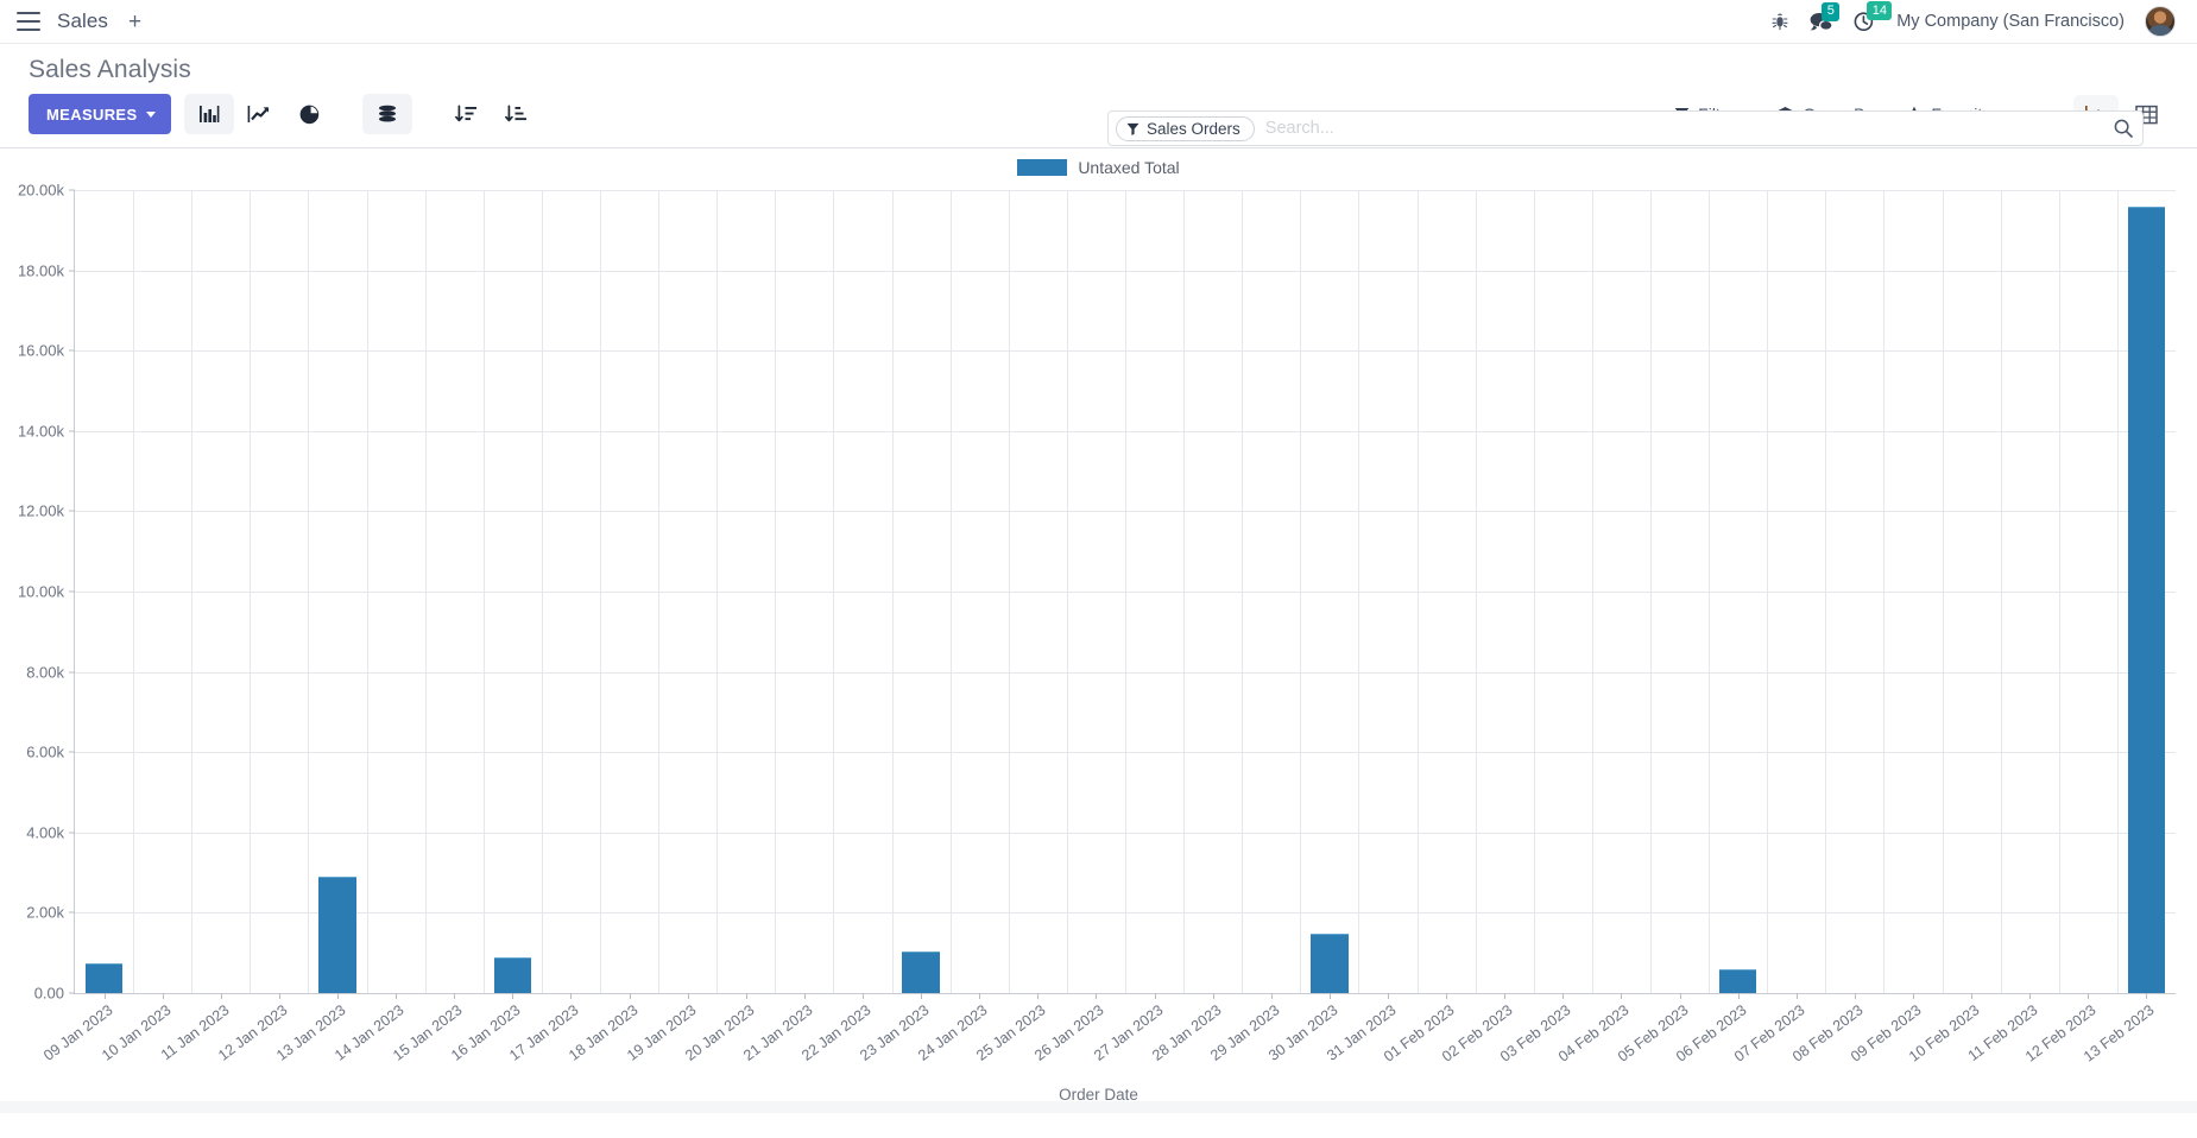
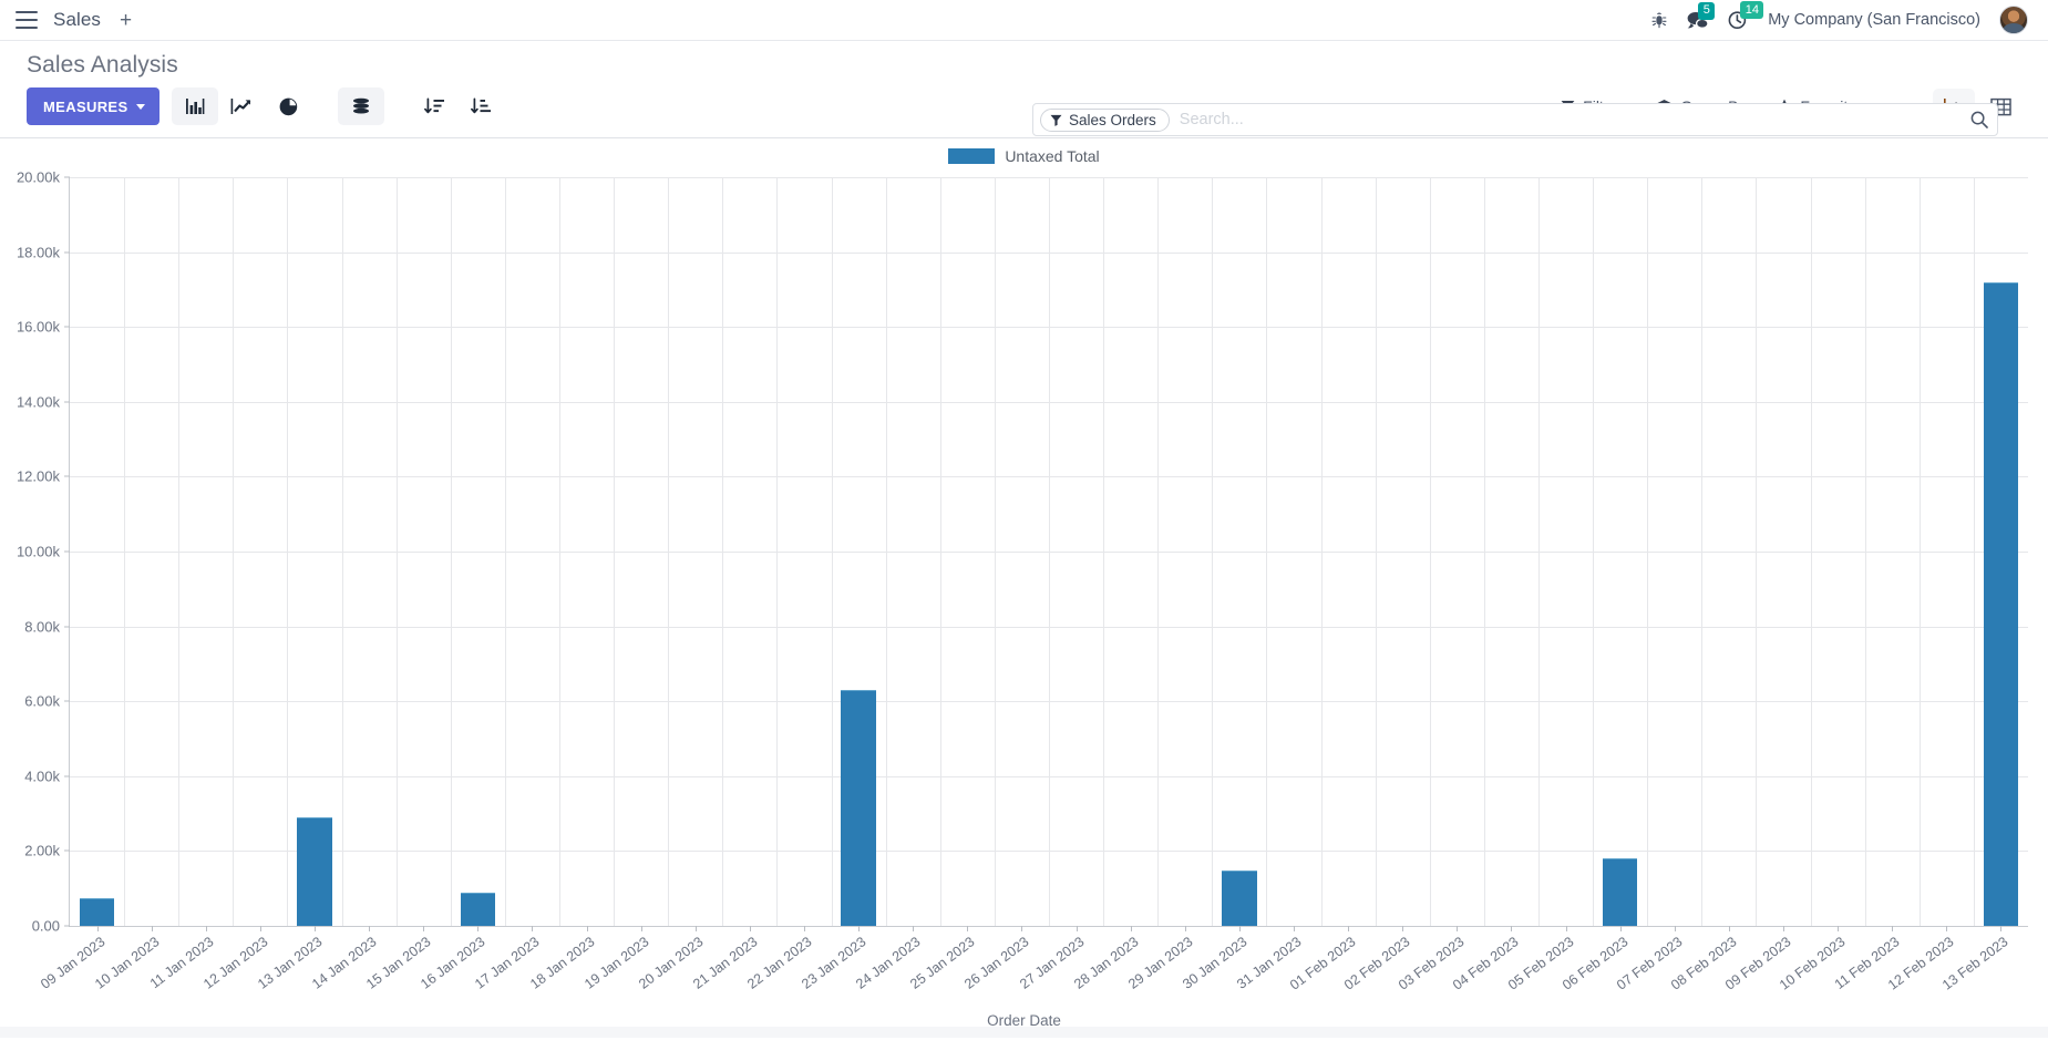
23 Jan 2023: 1.0k -> 6.3k
06 Feb 2023: 0.6k -> 1.8k
13 Feb 2023: 19.6k -> 17.2k
